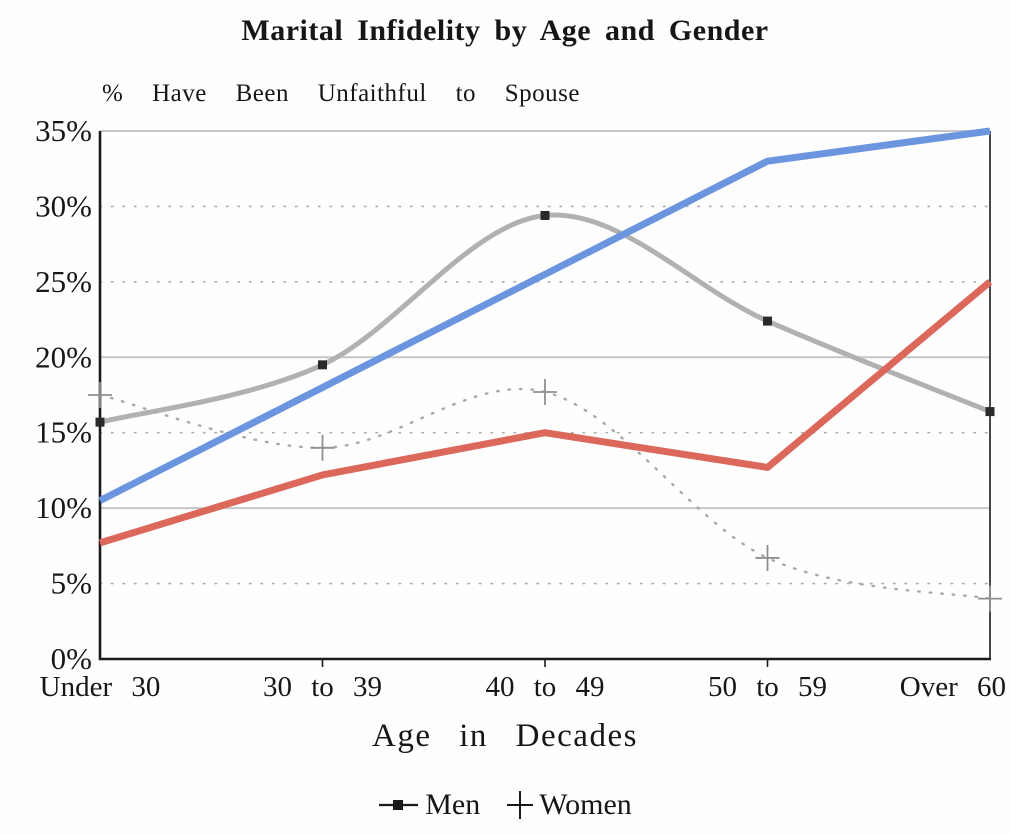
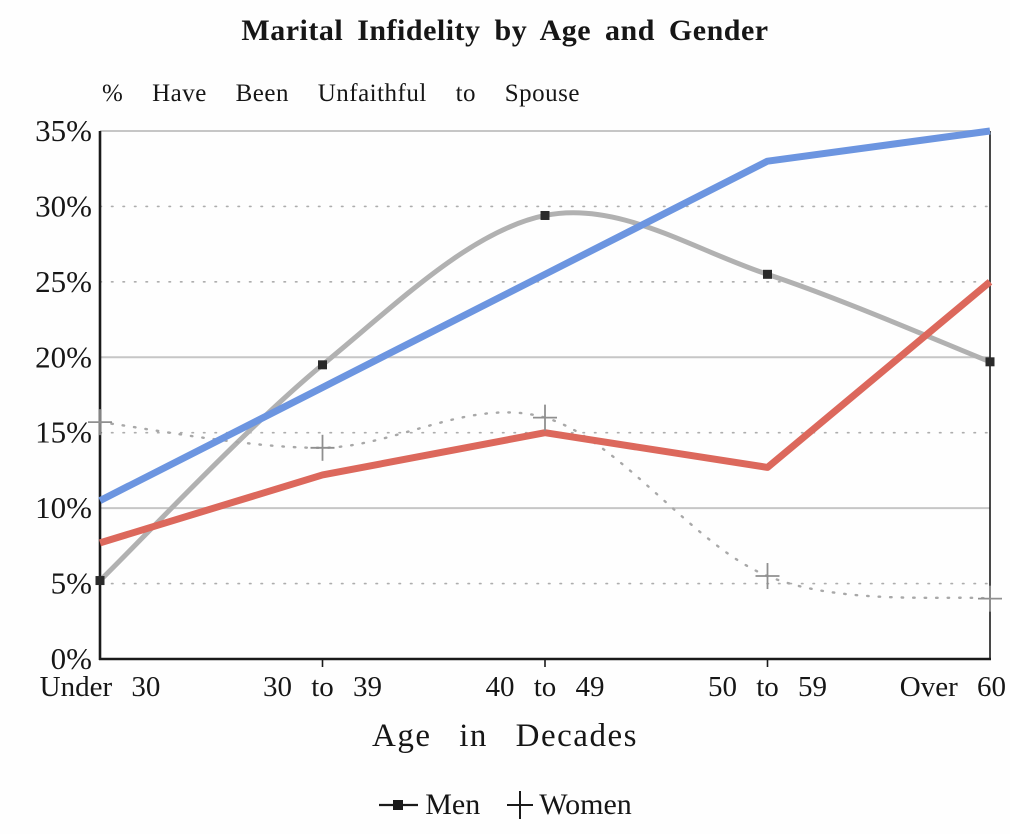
Men/Under 30: 15.7% -> 5.2%
Women/Under 30: 17.5% -> 15.7%
Women/40 to 49: 17.7% -> 16.0%
Men/50 to 59: 22.4% -> 25.5%
Women/50 to 59: 6.7% -> 5.5%
Men/Over 60: 16.4% -> 19.7%
